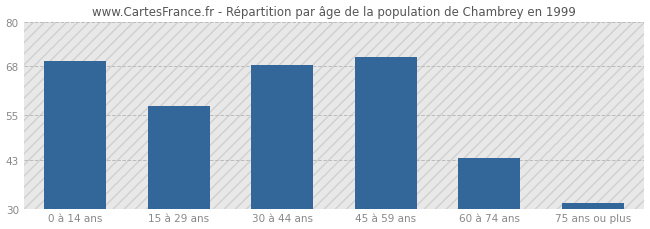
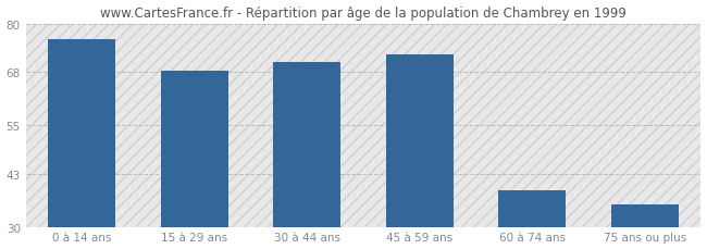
0 à 14 ans: 69.5 -> 76.0
15 à 29 ans: 57.5 -> 68.5
30 à 44 ans: 68.5 -> 70.5
45 à 59 ans: 70.5 -> 72.5
60 à 74 ans: 43.5 -> 39.0
75 ans ou plus: 31.5 -> 35.5
